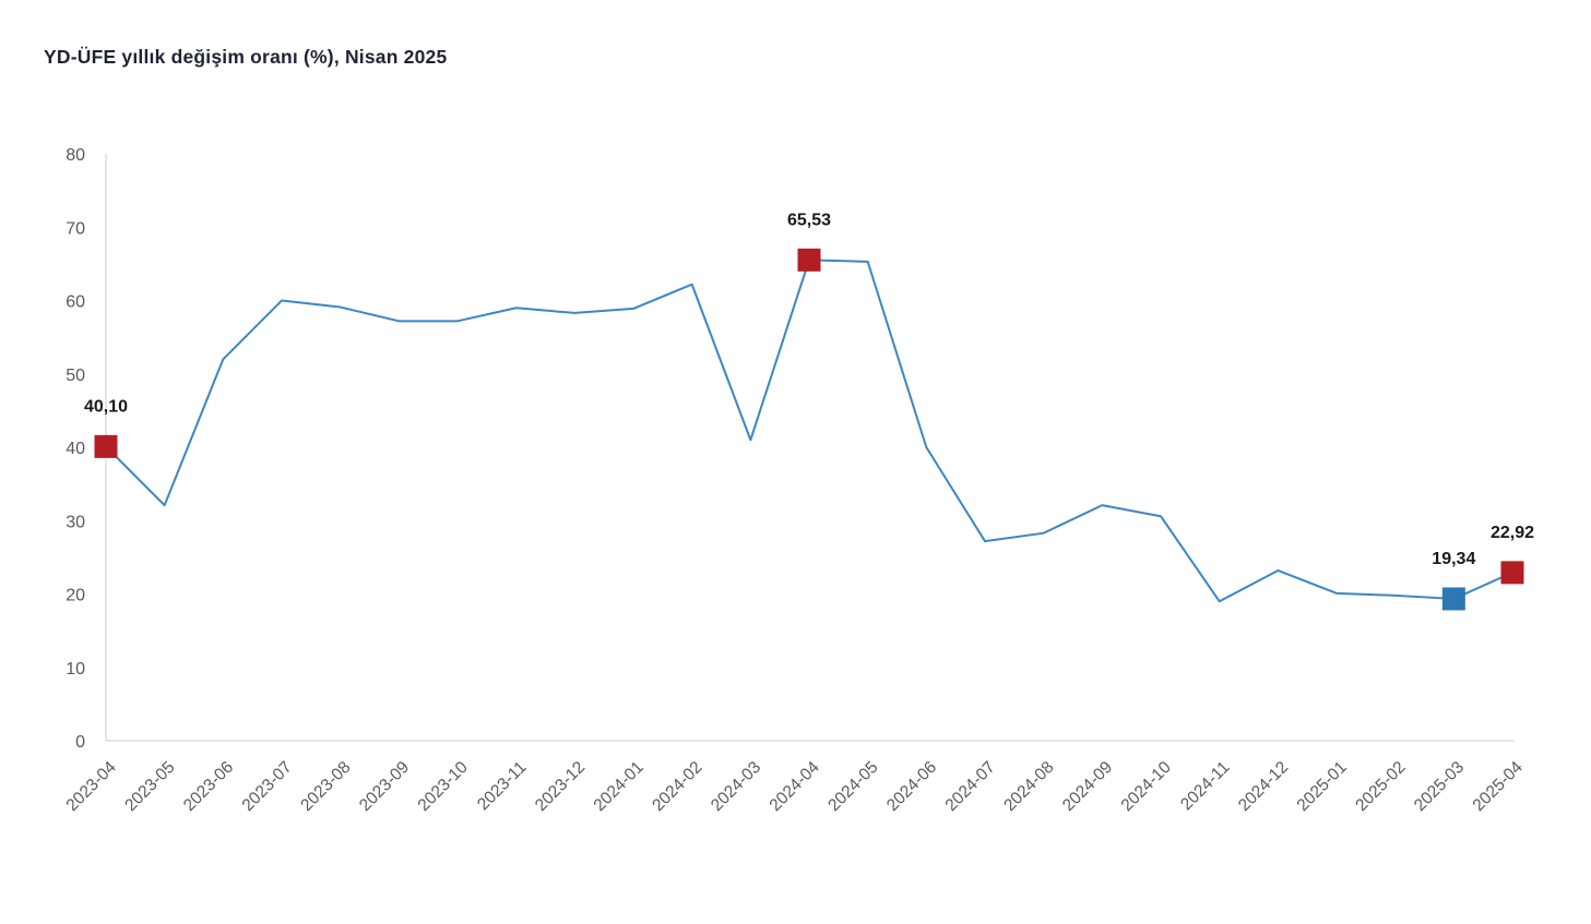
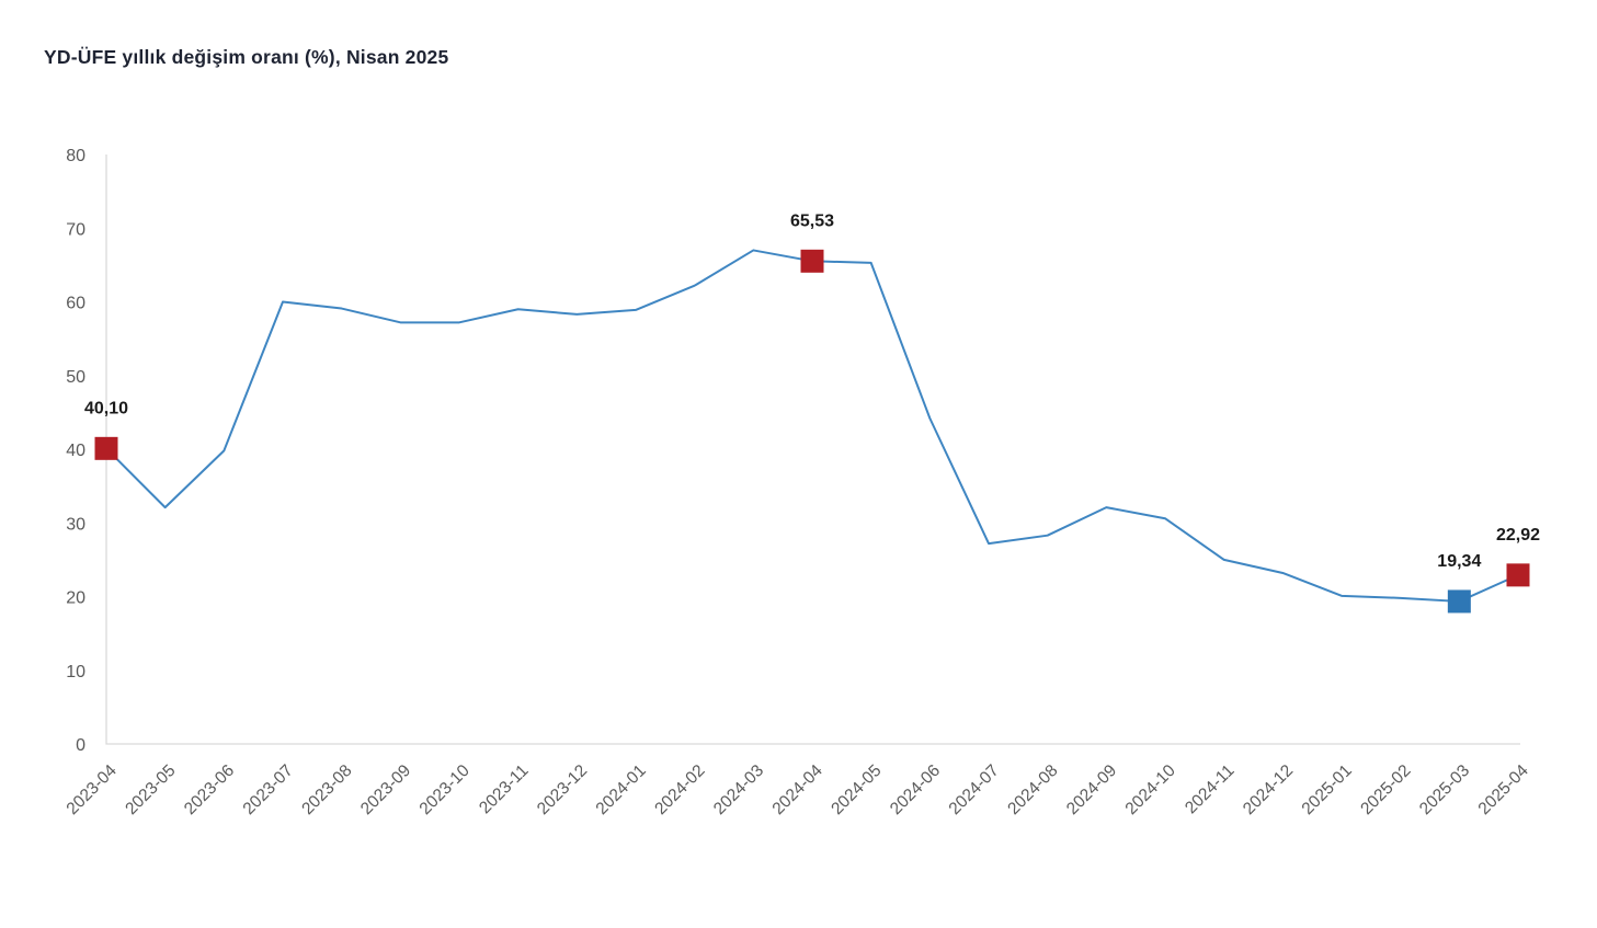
2023-06: 52 -> 40
2024-03: 41 -> 67
2024-06: 40 -> 44
2024-11: 19 -> 25
